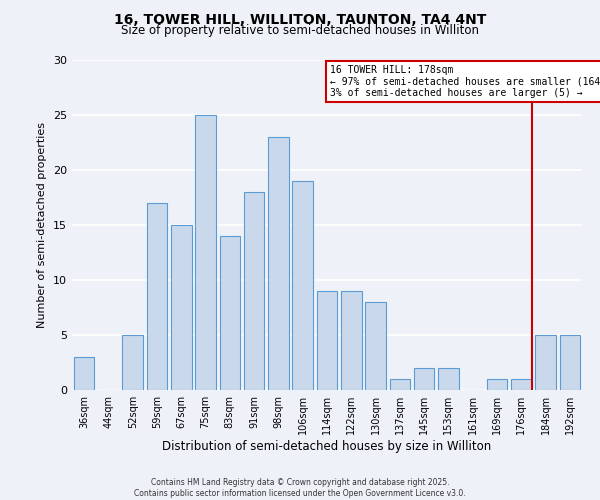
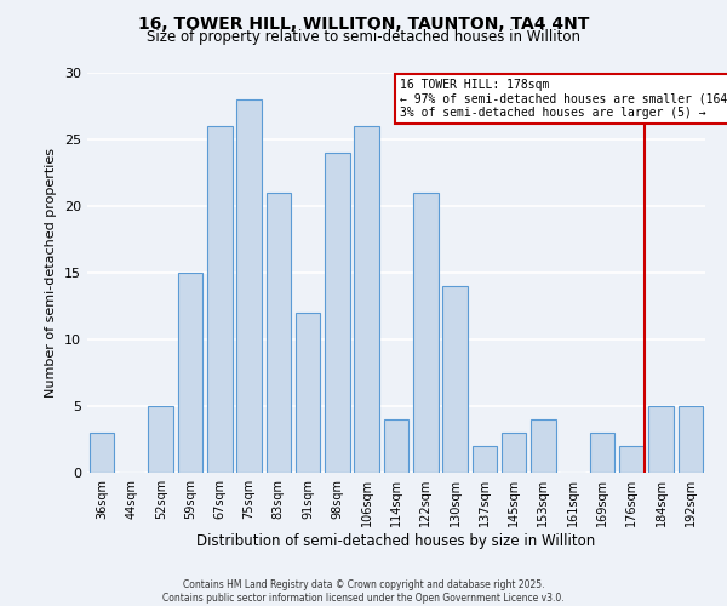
59sqm: 17 -> 15
67sqm: 15 -> 26
75sqm: 25 -> 28
83sqm: 14 -> 21
91sqm: 18 -> 12
98sqm: 23 -> 24
106sqm: 19 -> 26
114sqm: 9 -> 4
122sqm: 9 -> 21
130sqm: 8 -> 14
137sqm: 1 -> 2
145sqm: 2 -> 3
153sqm: 2 -> 4
169sqm: 1 -> 3
176sqm: 1 -> 2
